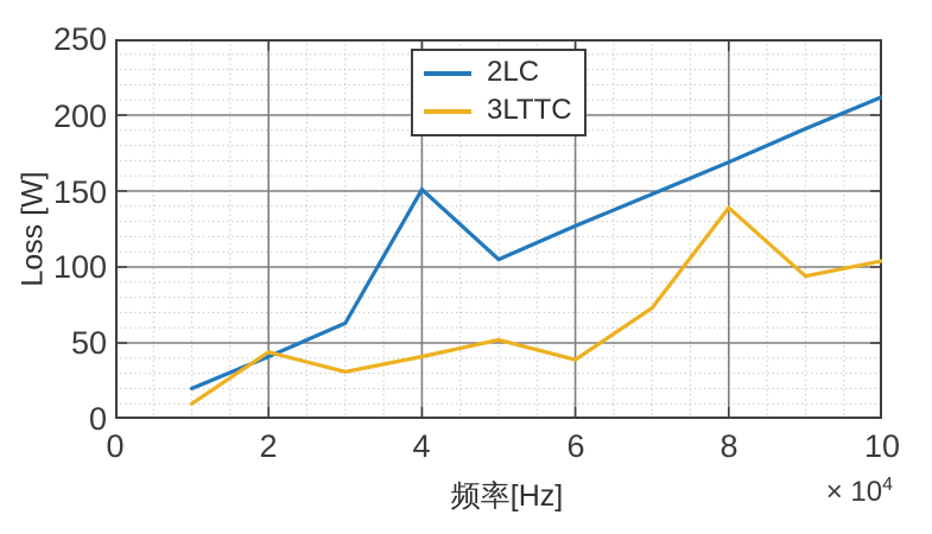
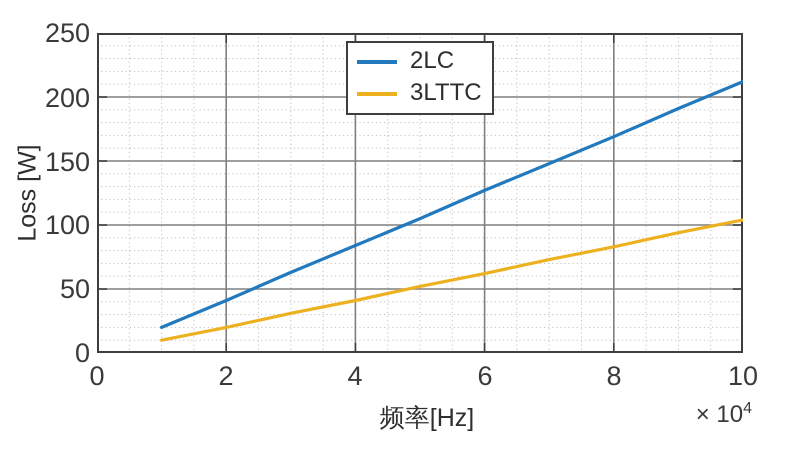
3LTTC/2: 44 -> 20
2LC/4: 151 -> 84
3LTTC/6: 39 -> 62
3LTTC/8: 139 -> 83
